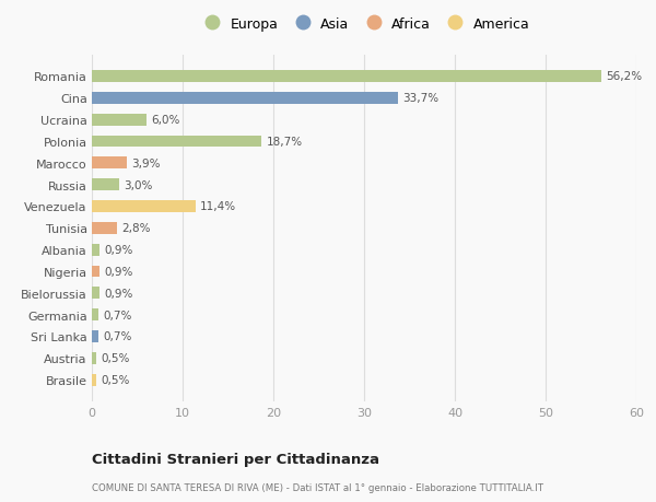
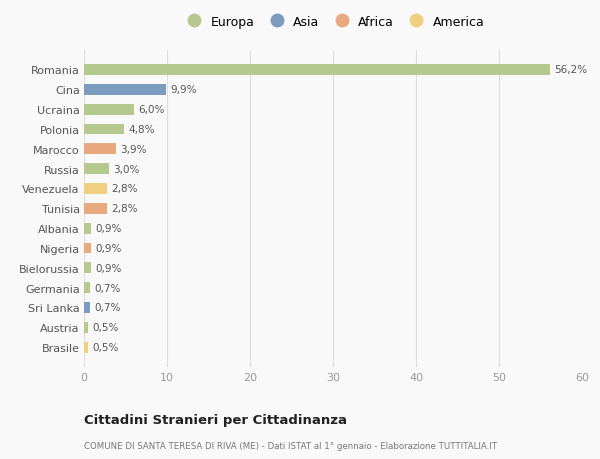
Cina: 33,7% -> 9,9%
Polonia: 18,7% -> 4,8%
Venezuela: 11,4% -> 2,8%
